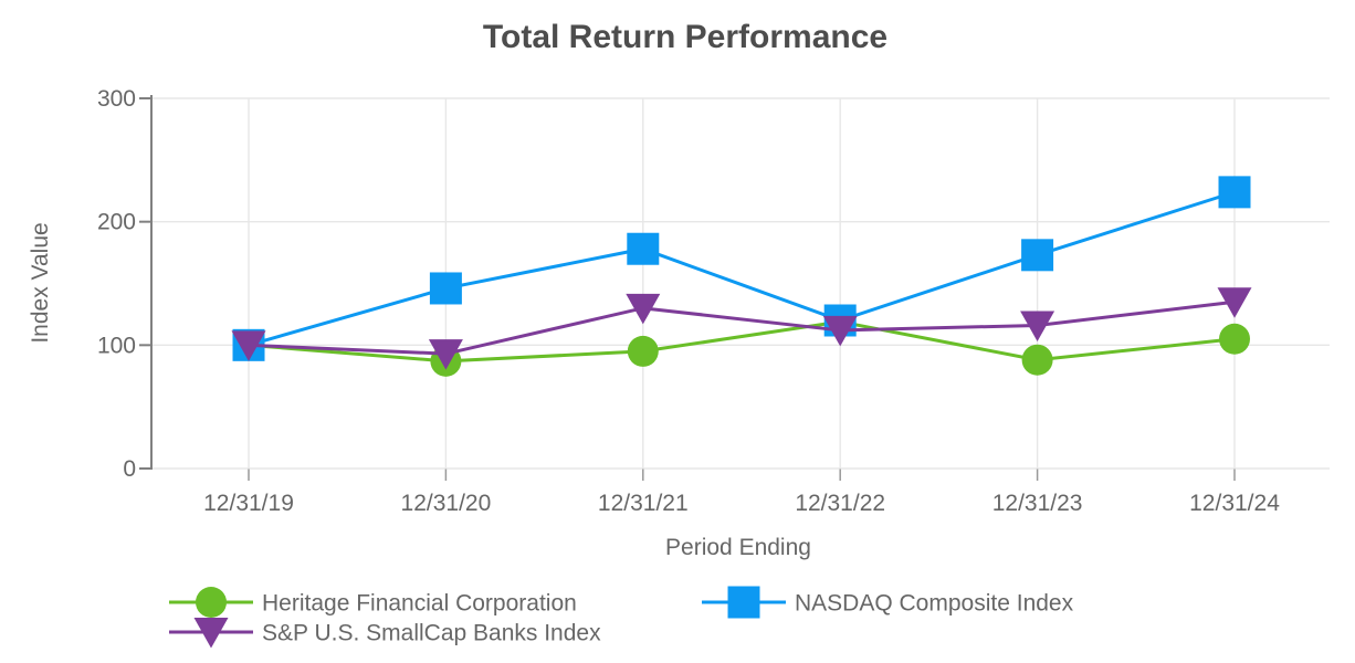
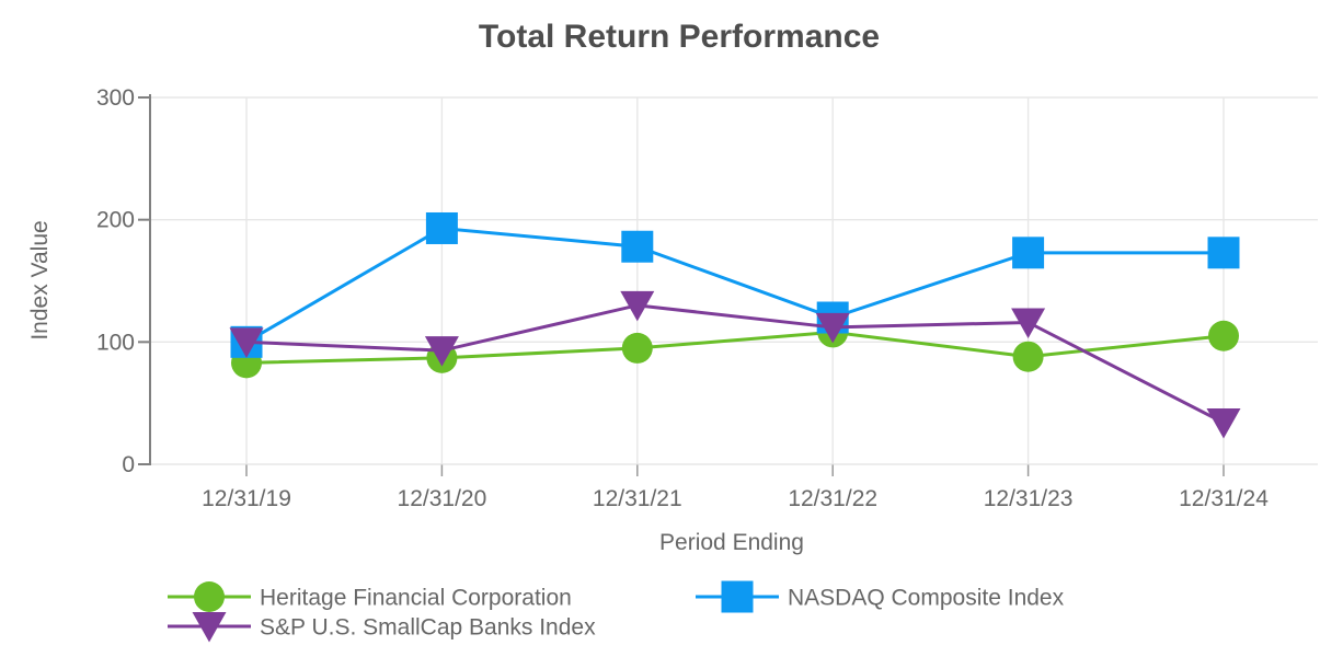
Heritage Financial Corporation/12/31/19: 100 -> 83
NASDAQ Composite Index/12/31/20: 146 -> 193
Heritage Financial Corporation/12/31/22: 119 -> 108
NASDAQ Composite Index/12/31/24: 224 -> 173
S&P U.S. SmallCap Banks Index/12/31/24: 135 -> 34
